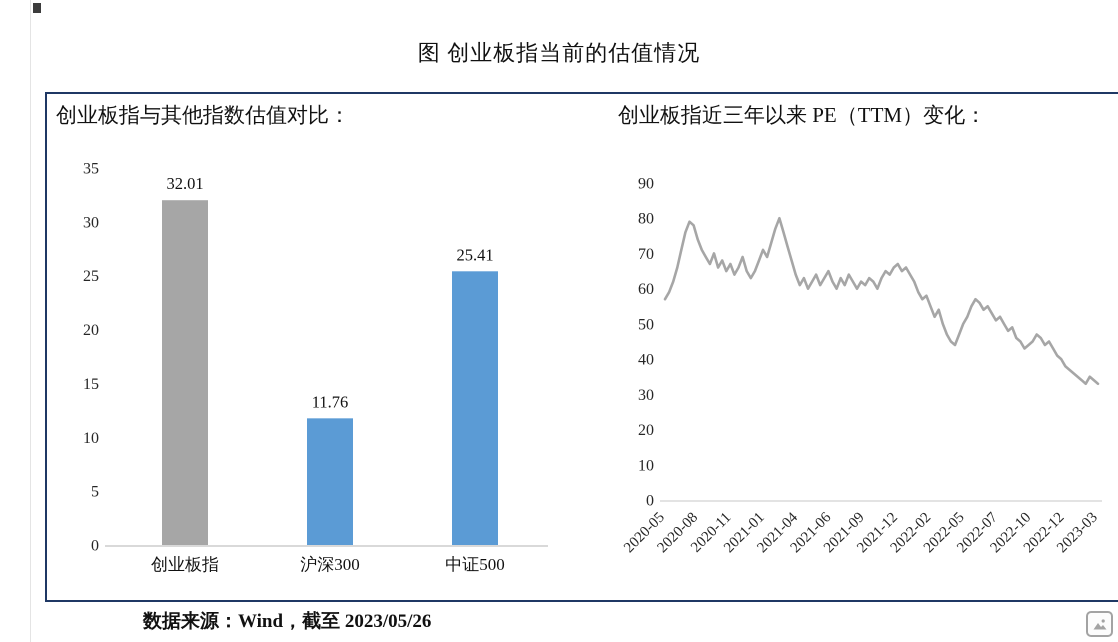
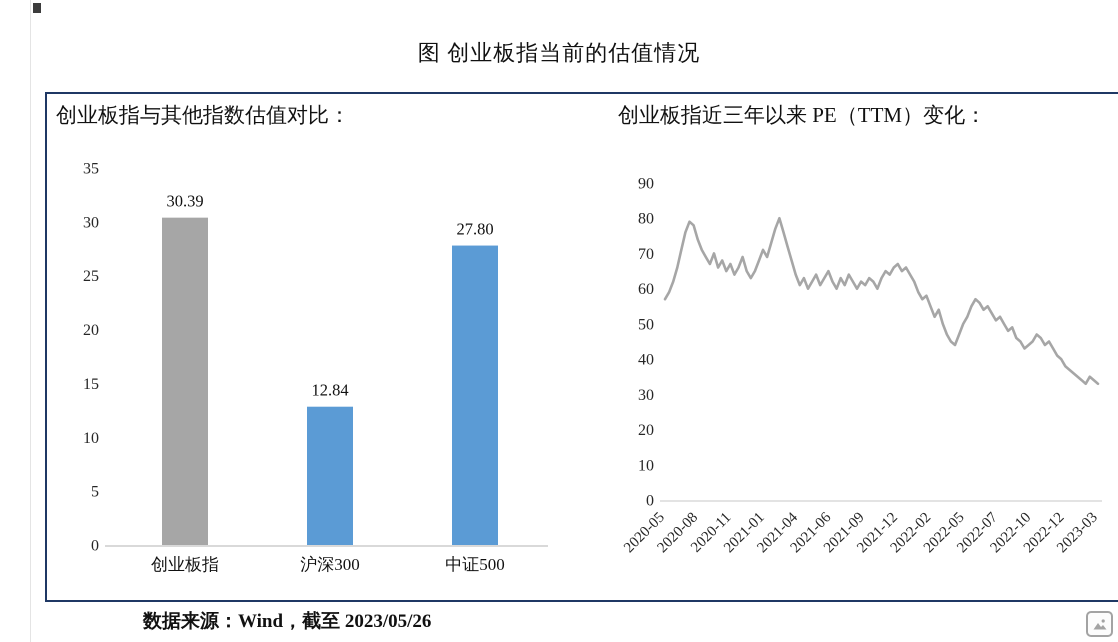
创业板指与其他指数估值对比：/创业板指: 32.01 -> 30.39
创业板指与其他指数估值对比：/沪深300: 11.76 -> 12.84
创业板指与其他指数估值对比：/中证500: 25.41 -> 27.80
